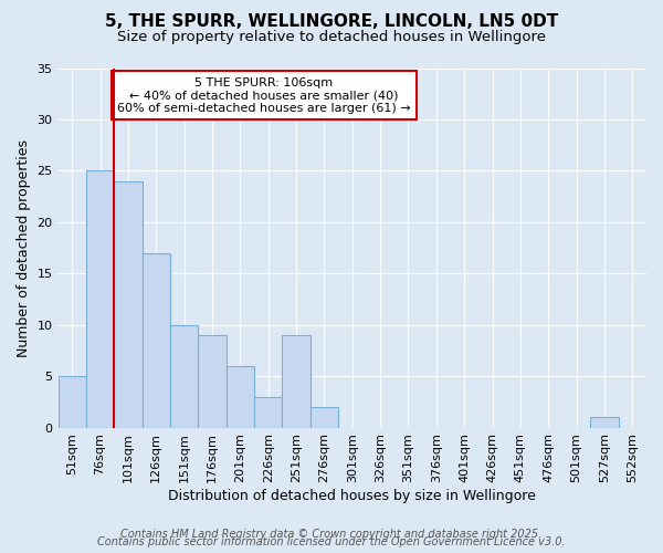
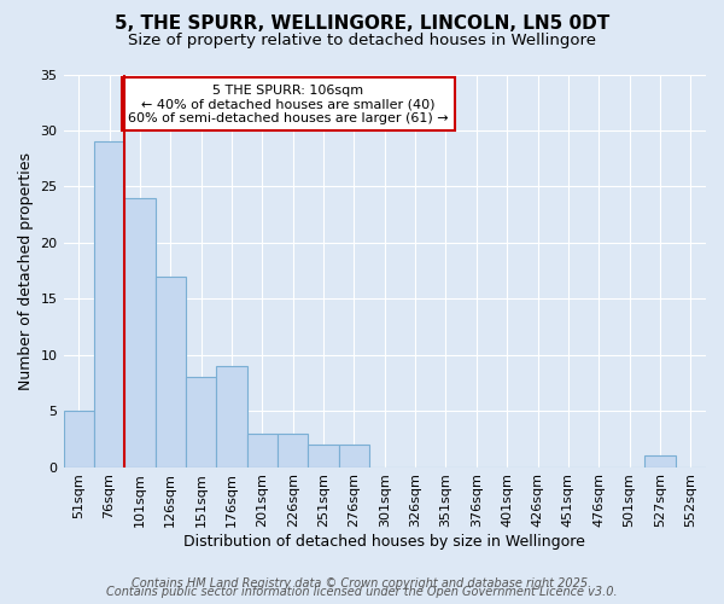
76sqm: 25 -> 29
151sqm: 10 -> 8
201sqm: 6 -> 3
251sqm: 9 -> 2
